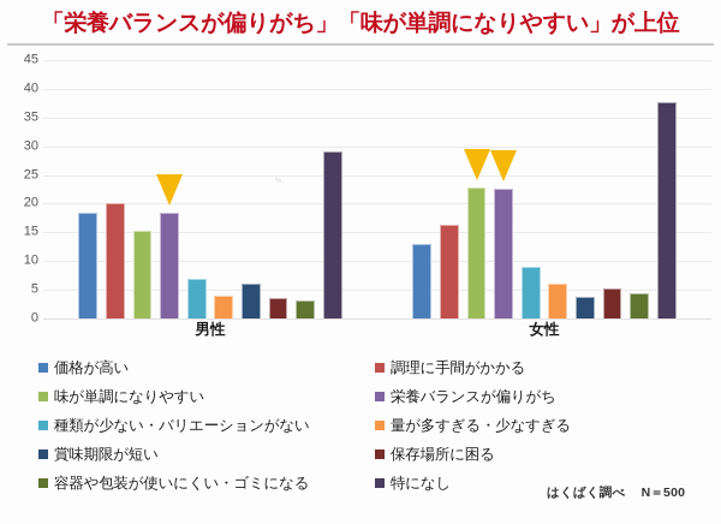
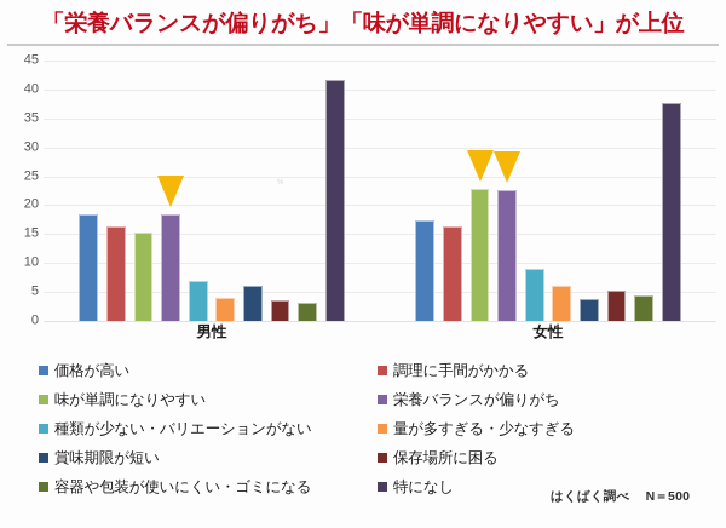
調理に手間がかかる/男性: 20 -> 16
特になし/男性: 29 -> 42
価格が高い/女性: 13 -> 17
